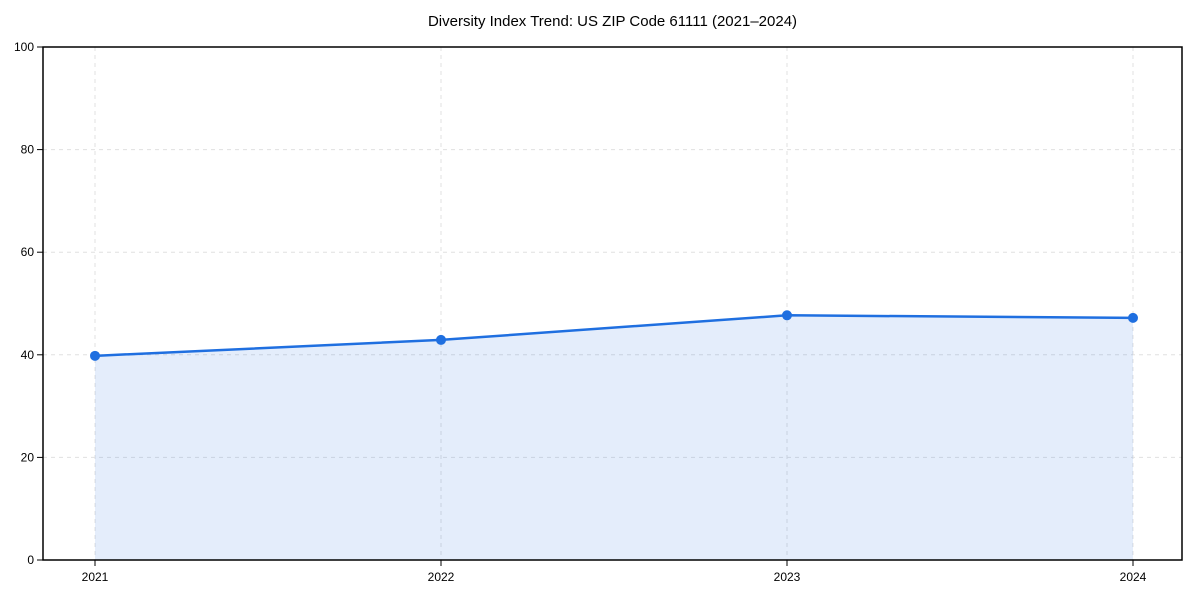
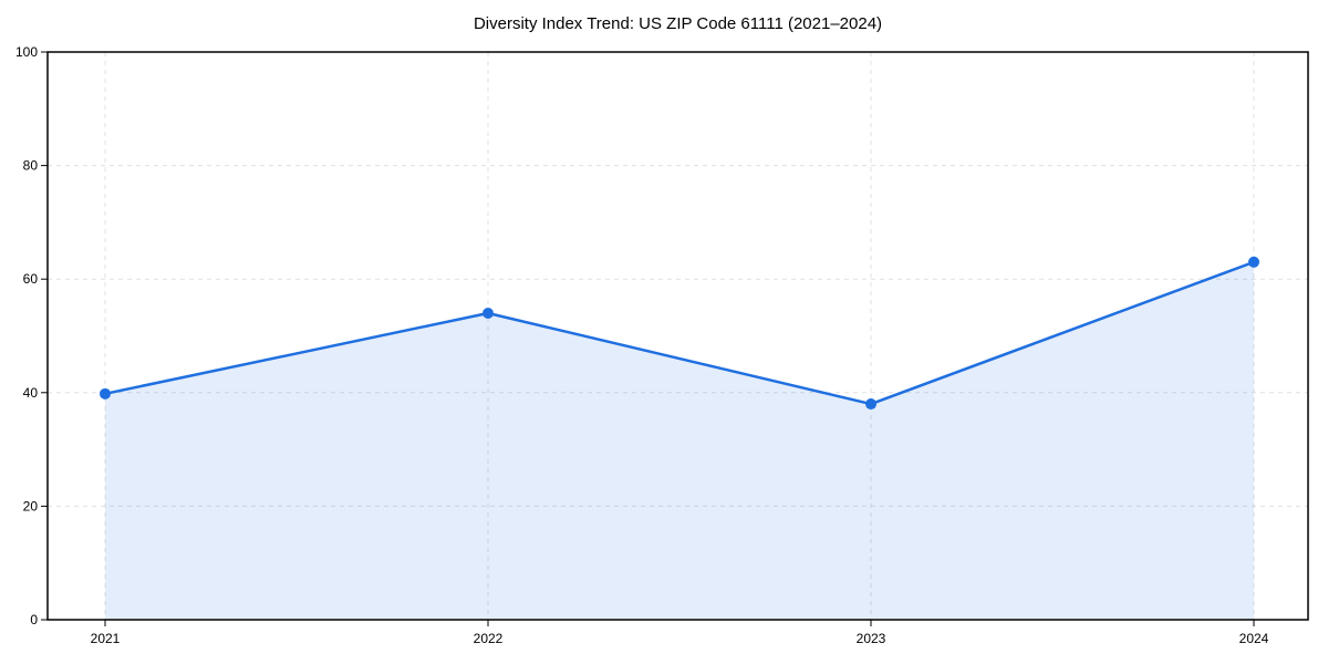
2022: 43 -> 54
2023: 48 -> 38
2024: 47 -> 63
